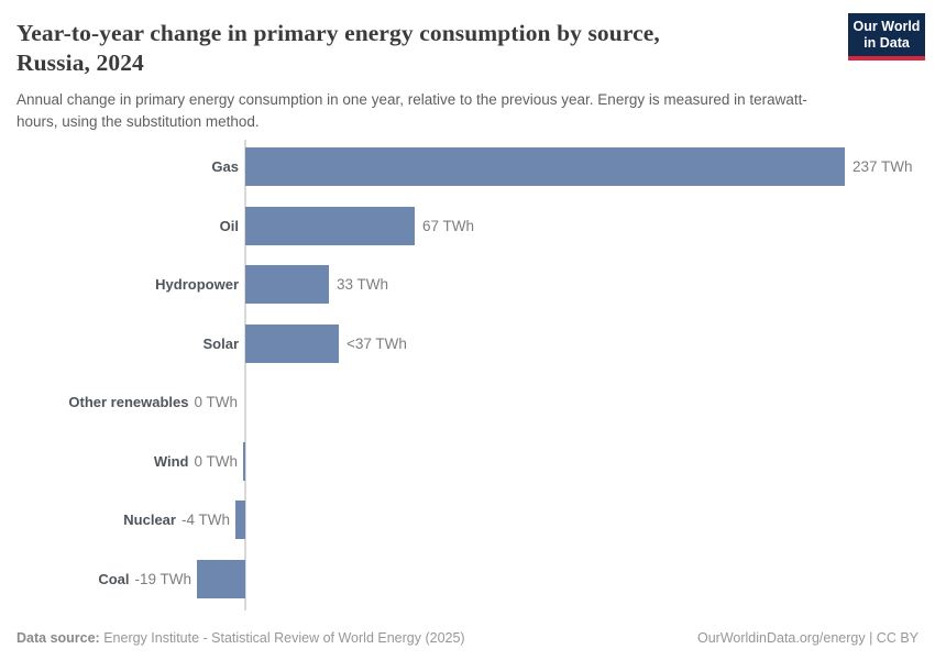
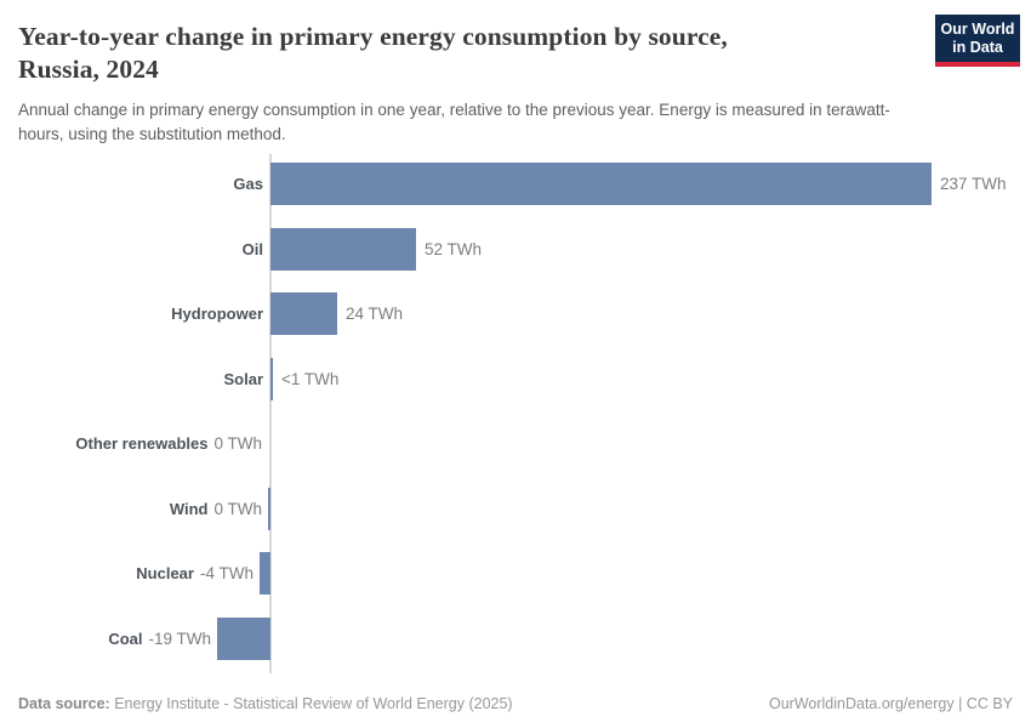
Oil: 67 -> 52
Hydropower: 33 -> 24
Solar: 37 -> 1
